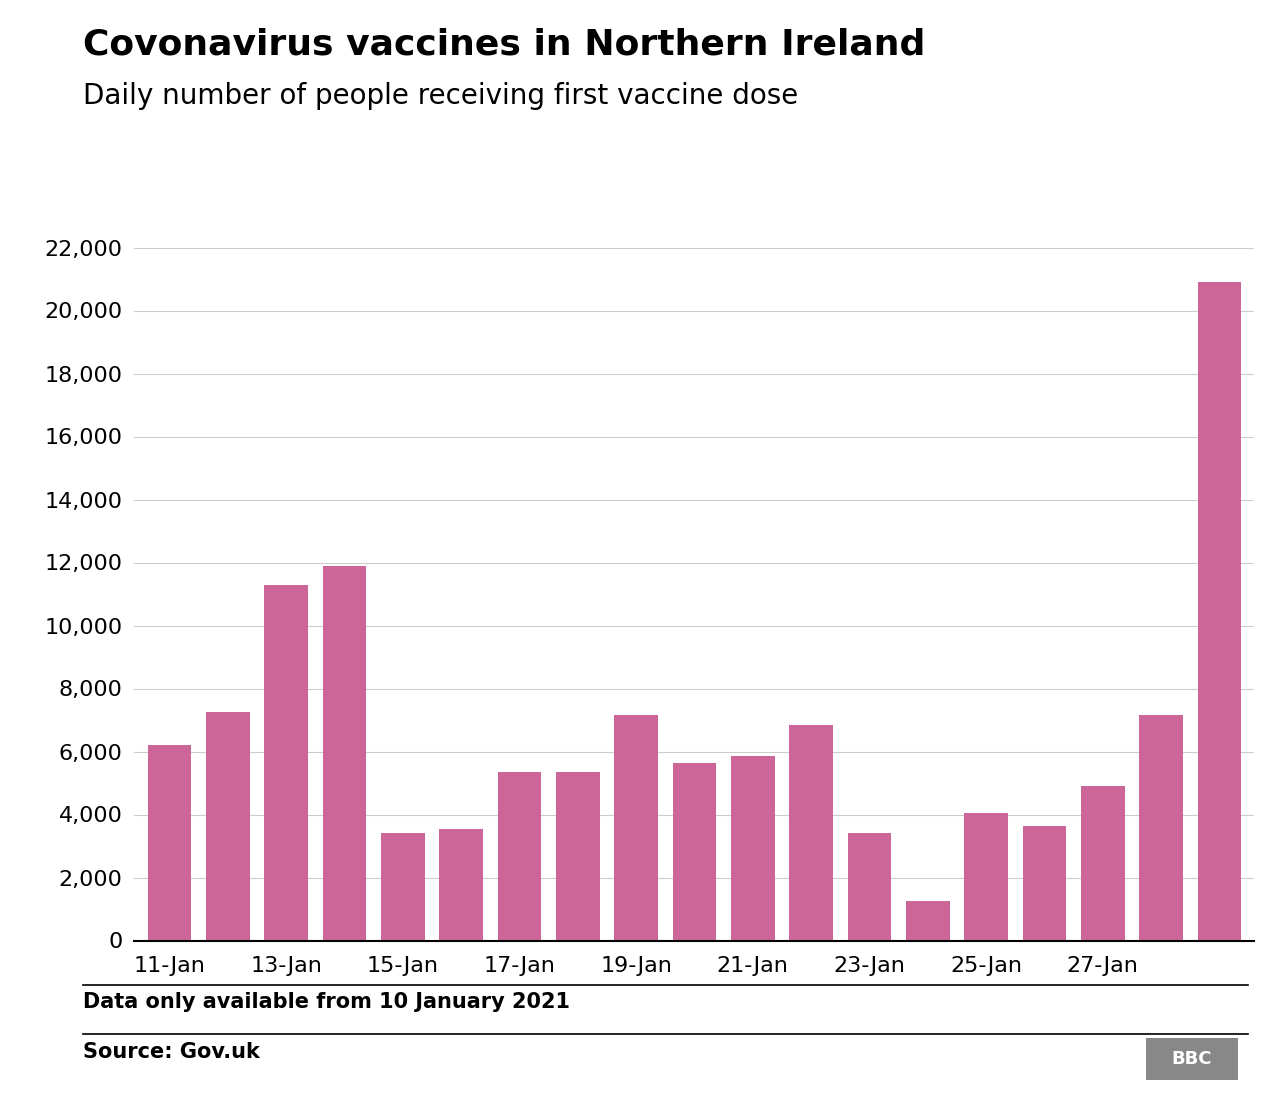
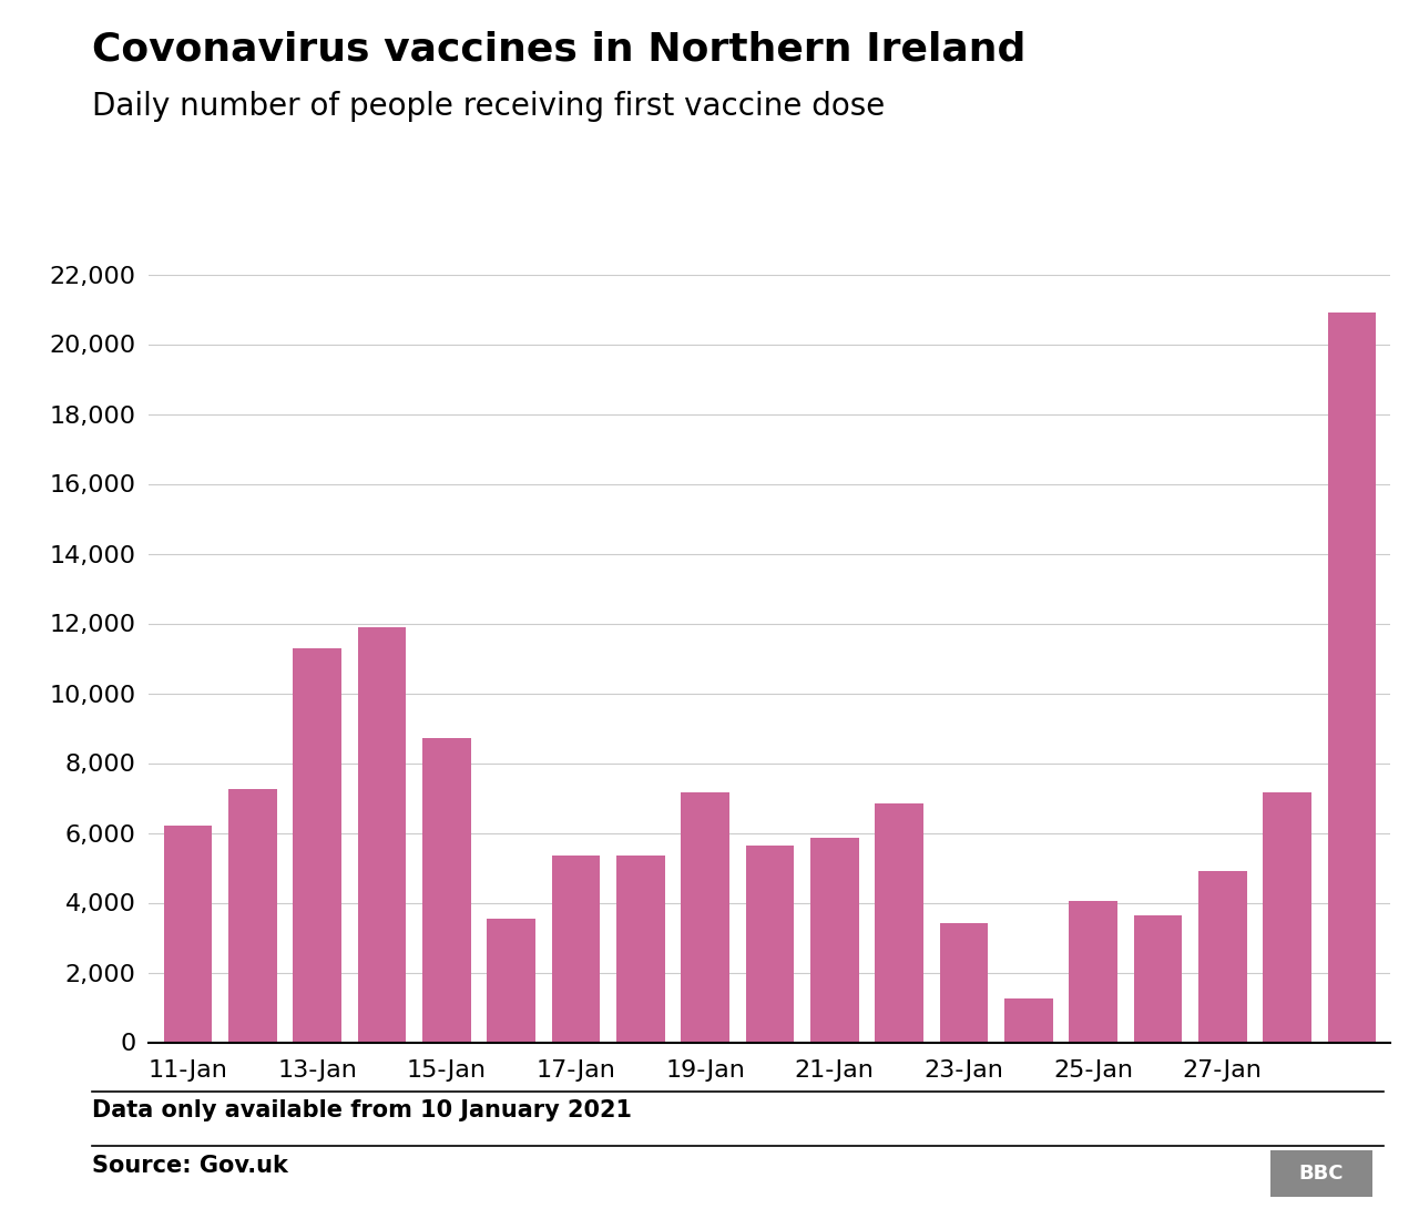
15-Jan: 3,400 -> 8,700
